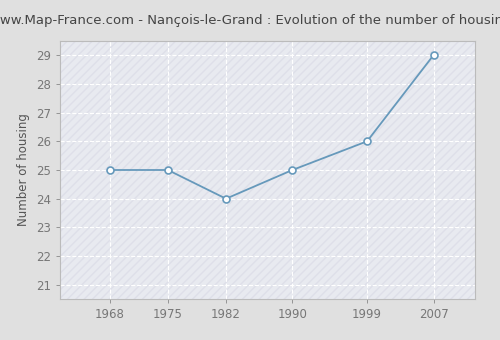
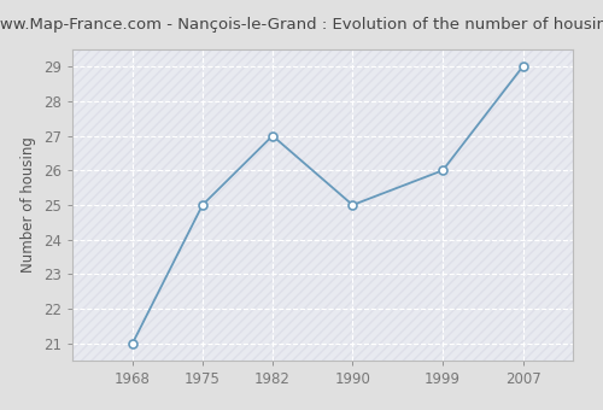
1968: 25 -> 21
1982: 24 -> 27
